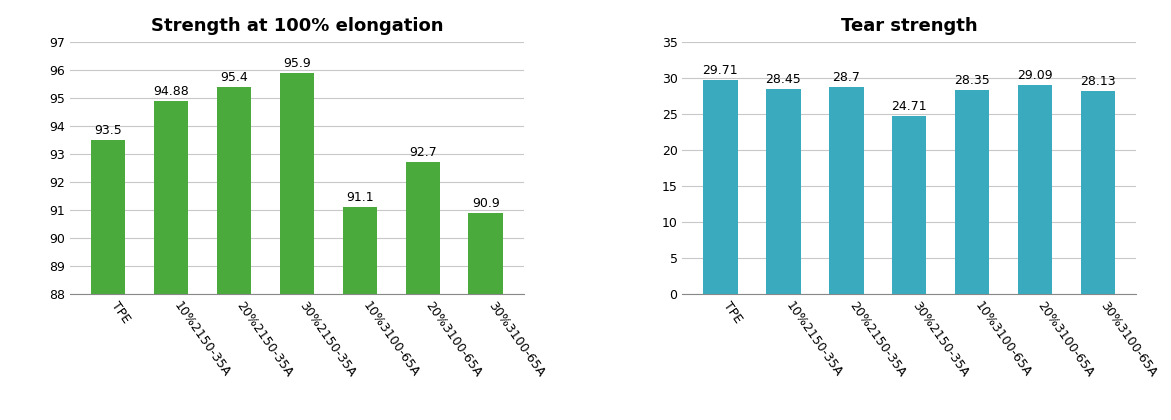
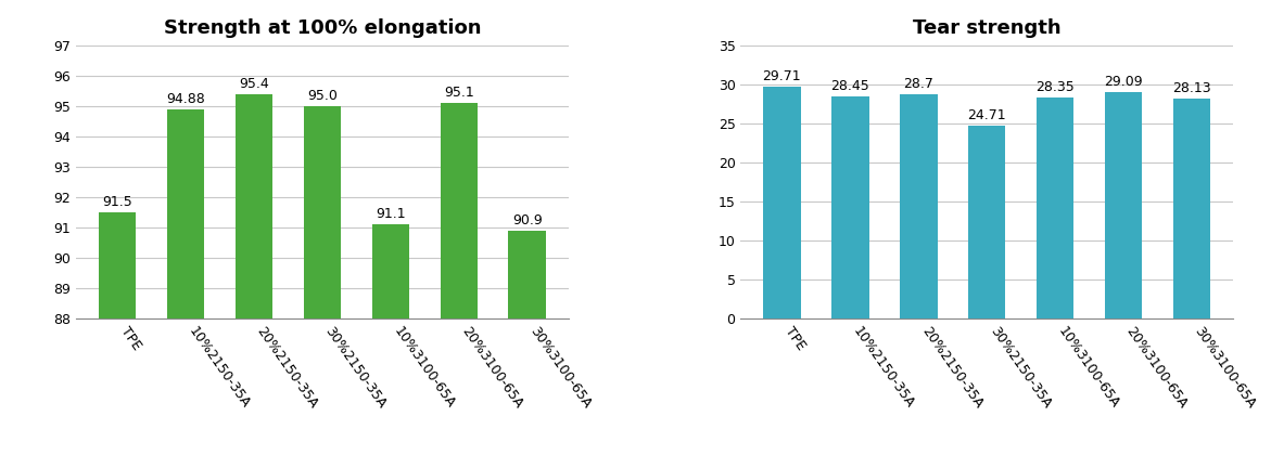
Strength at 100% elongation/TPE: 93.5 -> 91.5
Strength at 100% elongation/30%2150-35A: 95.9 -> 95.0
Strength at 100% elongation/20%3100-65A: 92.7 -> 95.1
